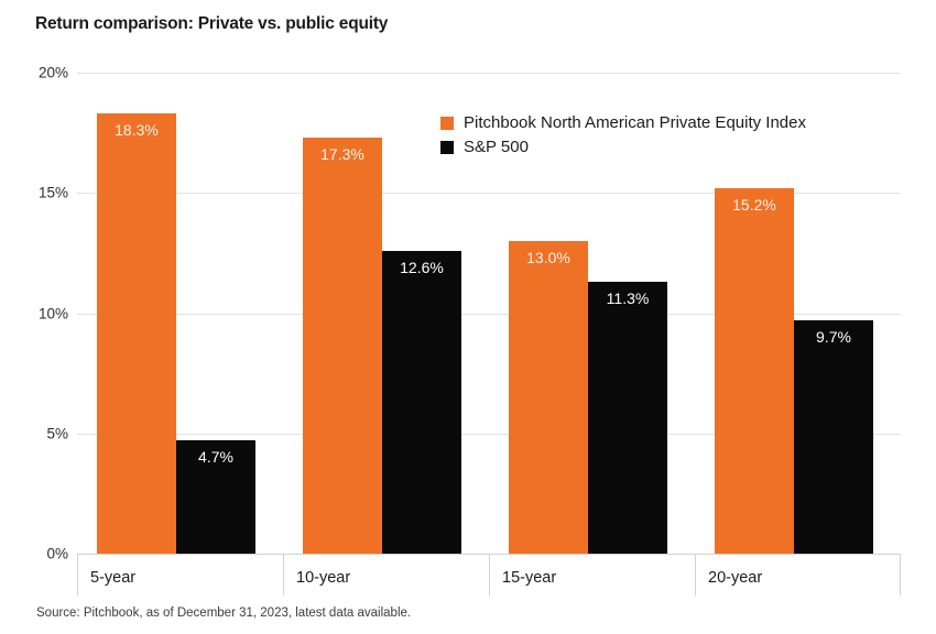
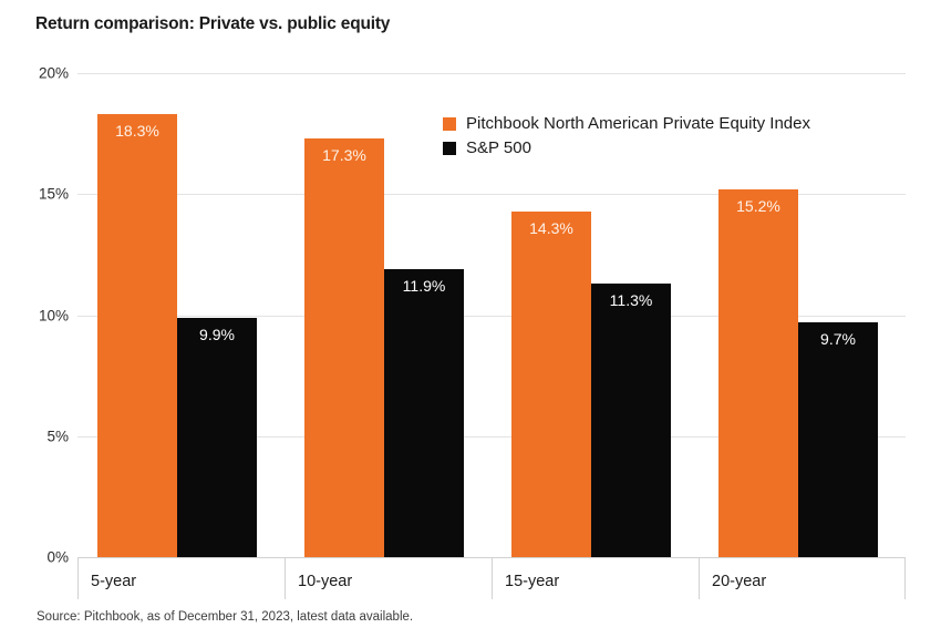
S&P 500/5-year: 4.7% -> 9.9%
S&P 500/10-year: 12.6% -> 11.9%
Pitchbook North American Private Equity Index/15-year: 13.0% -> 14.3%
